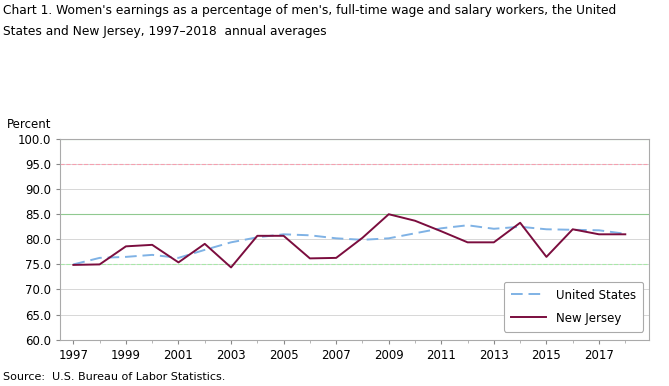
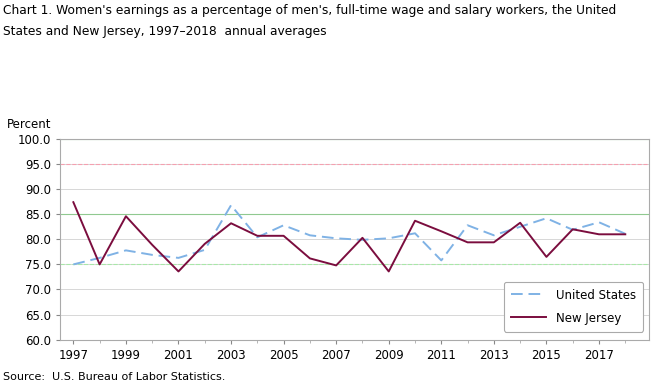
New Jersey/1997: 74.9 -> 87.4
United States/1999: 76.5 -> 77.8
New Jersey/1999: 78.6 -> 84.6
New Jersey/2001: 75.4 -> 73.6
United States/2003: 79.4 -> 86.8
New Jersey/2003: 74.4 -> 83.2
United States/2005: 81.0 -> 82.8
New Jersey/2007: 76.3 -> 74.8
New Jersey/2009: 85.0 -> 73.6
United States/2011: 82.2 -> 75.8
United States/2013: 82.1 -> 80.8
United States/2015: 82.0 -> 84.2
United States/2017: 81.8 -> 83.4
